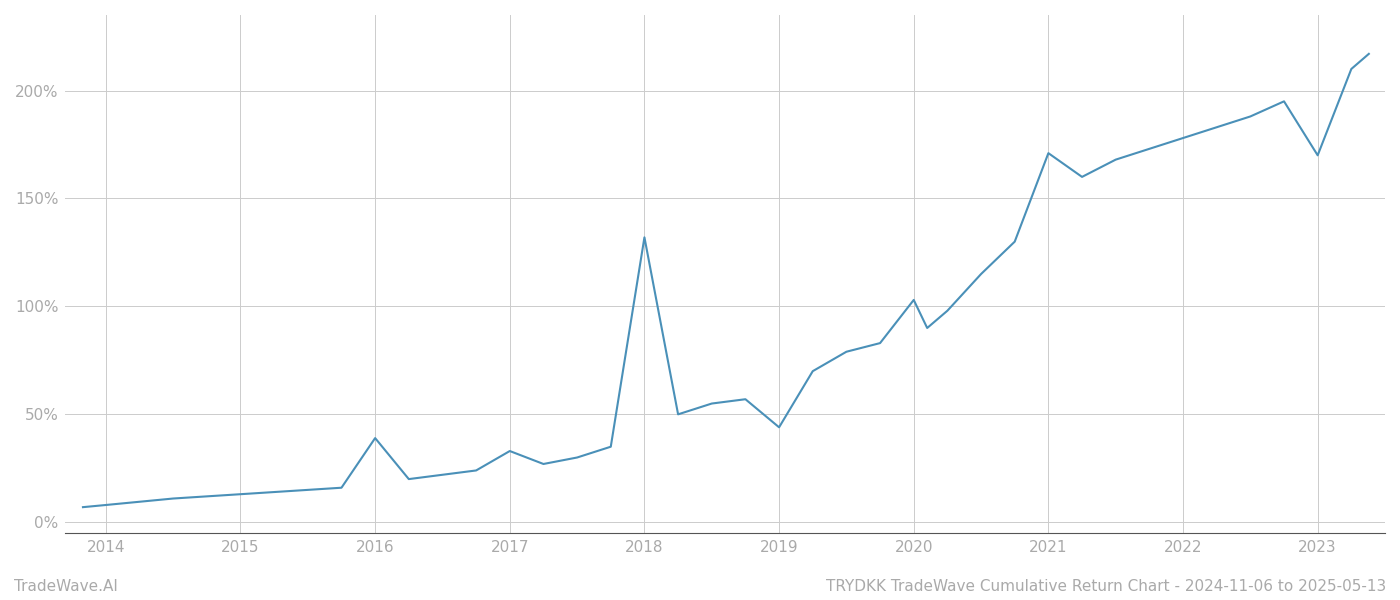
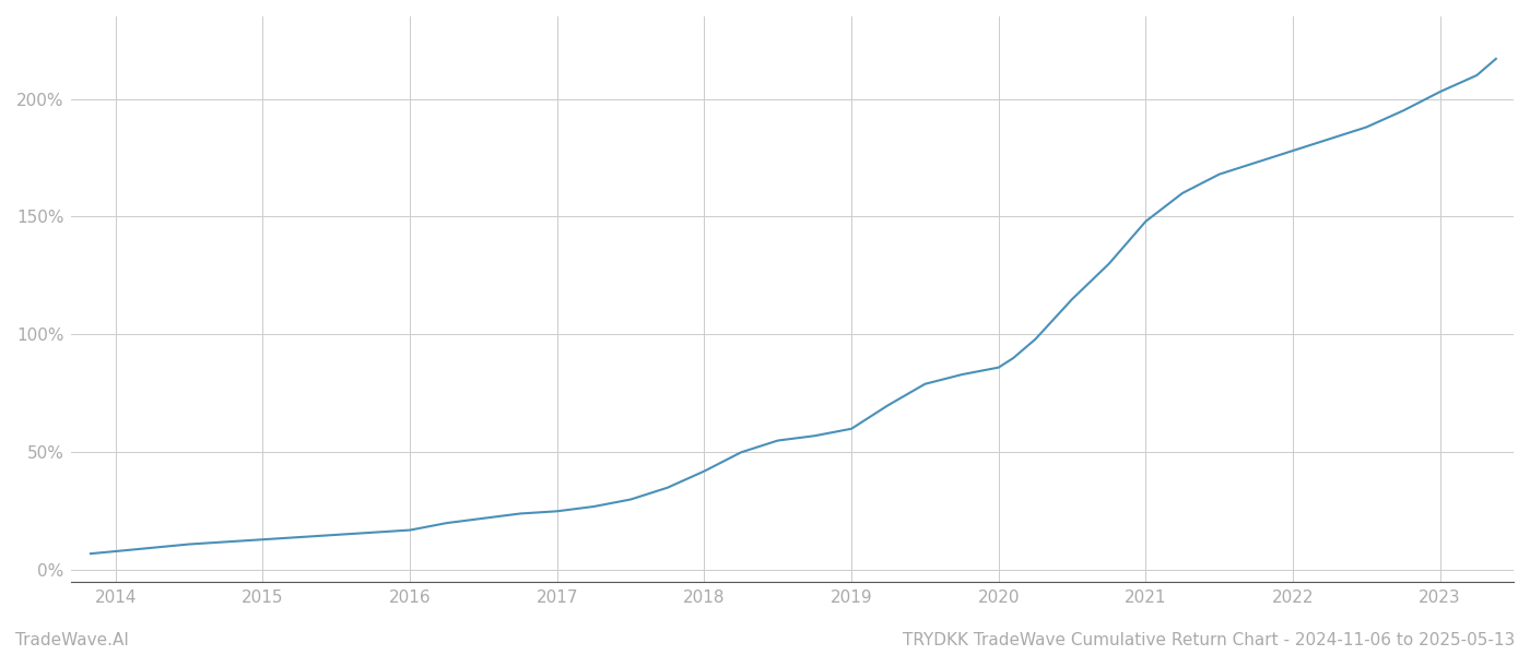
2016: 39.0% -> 17.0%
2017: 33.0% -> 25.0%
2018: 132.0% -> 42.0%
2019: 44.0% -> 60.0%
2020: 103.0% -> 86.0%
2021: 171.0% -> 148.0%
2023: 170.0% -> 203.0%
